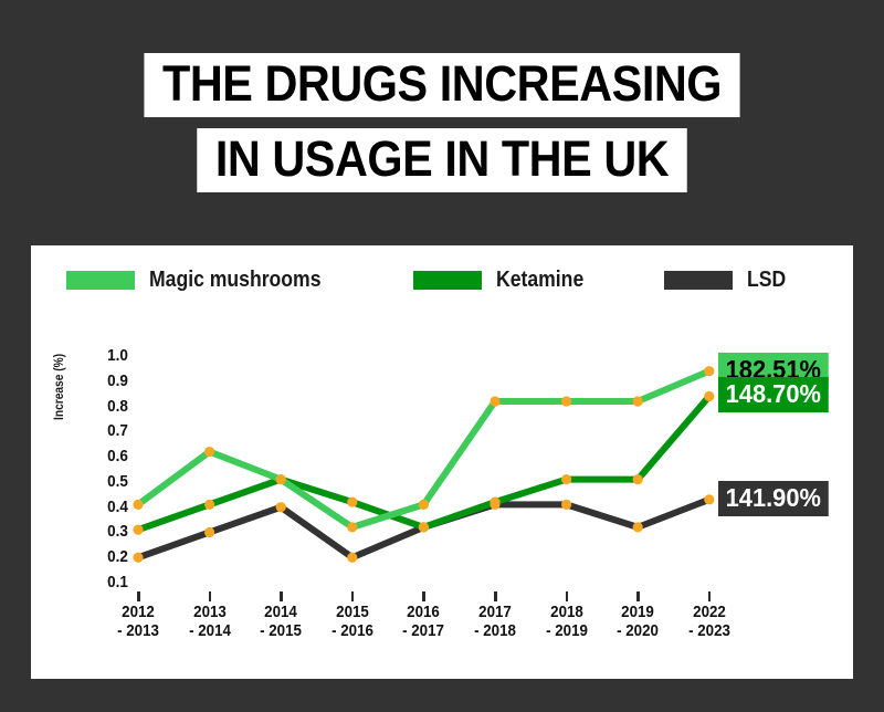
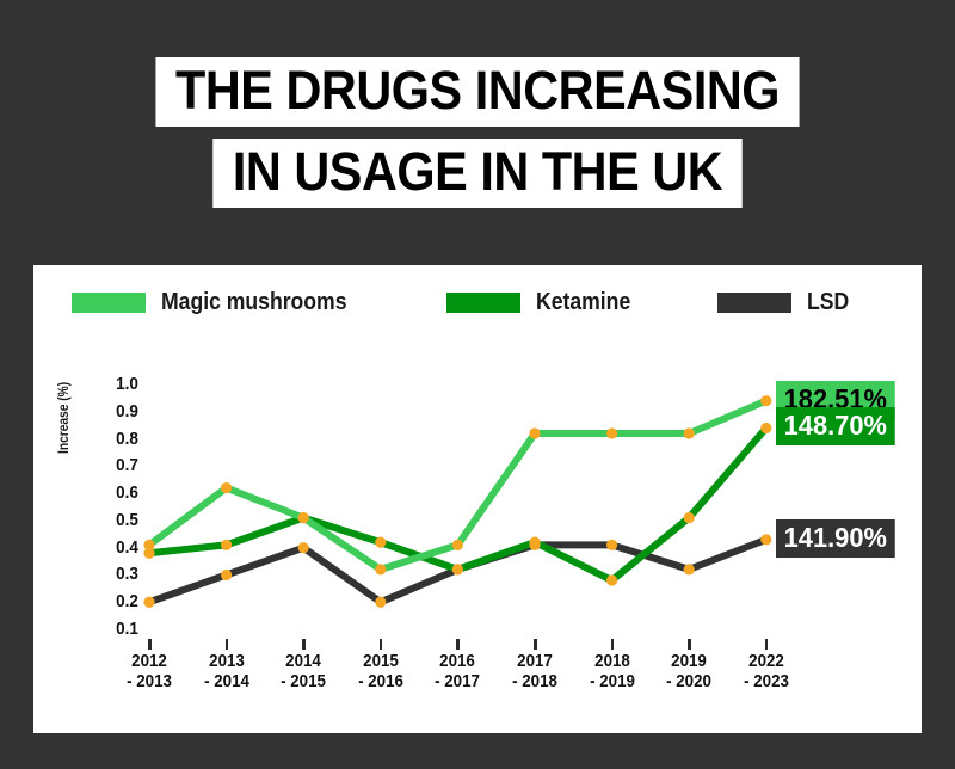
Ketamine/2012 - 2013: 0.31 -> 0.38
Ketamine/2018 - 2019: 0.51 -> 0.28
